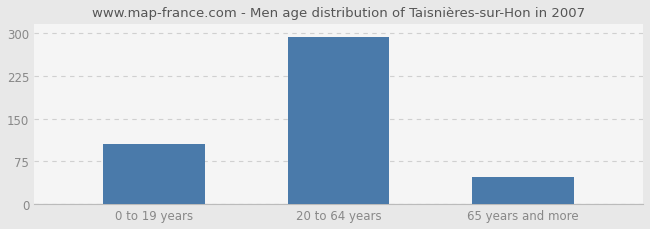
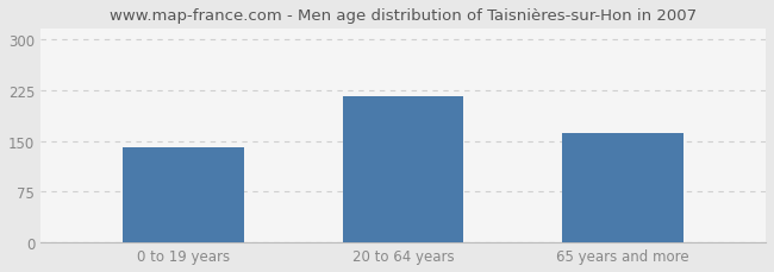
0 to 19 years: 105 -> 140
20 to 64 years: 293 -> 216
65 years and more: 48 -> 162
